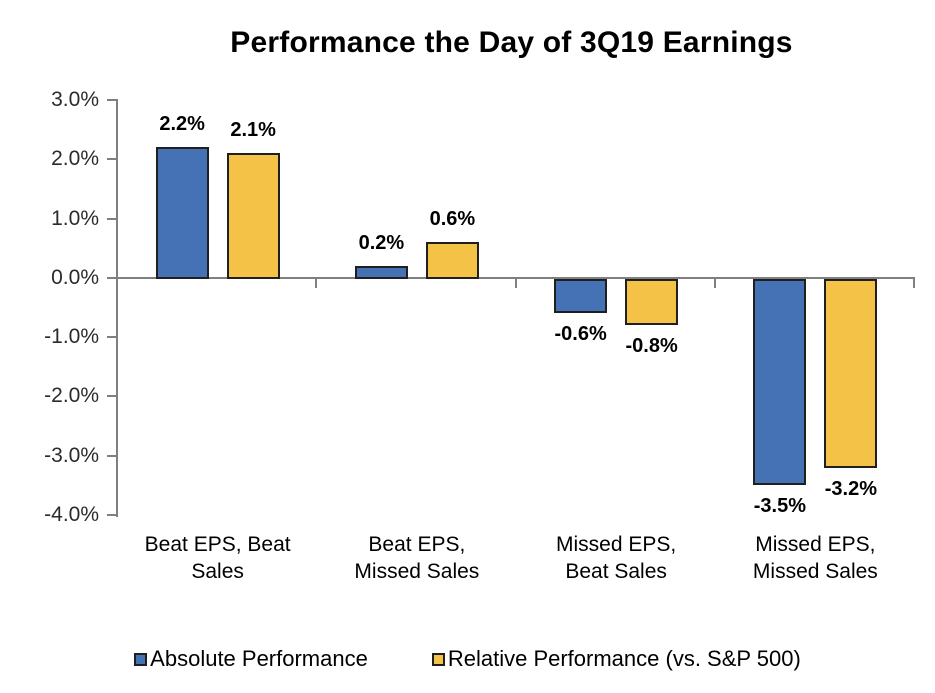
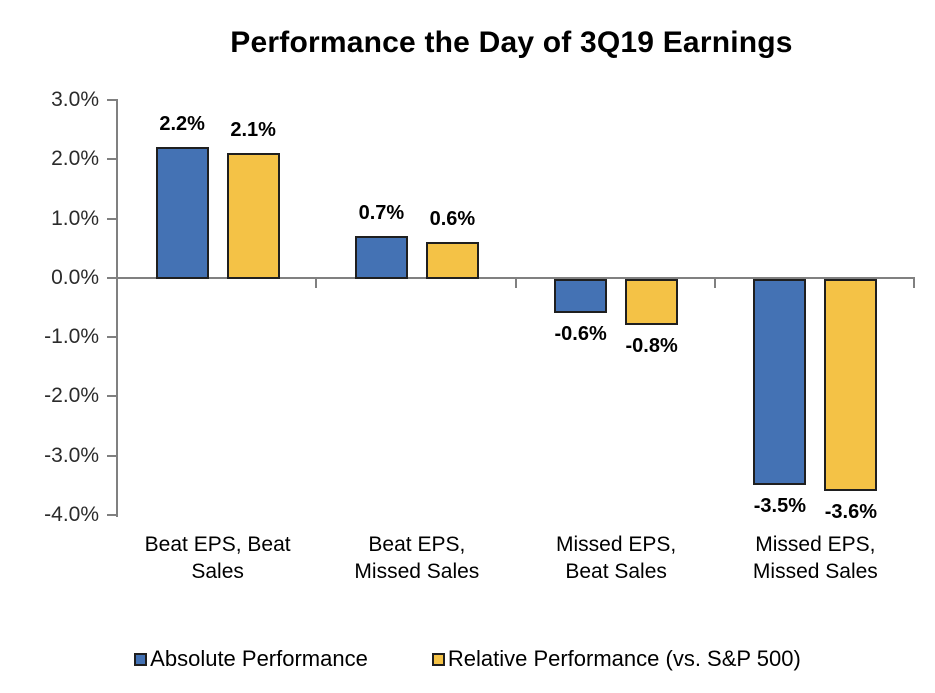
Absolute Performance/Beat EPS, Missed Sales: 0.2% -> 0.7%
Relative Performance (vs. S&P 500)/Missed EPS, Missed Sales: -3.2% -> -3.6%
